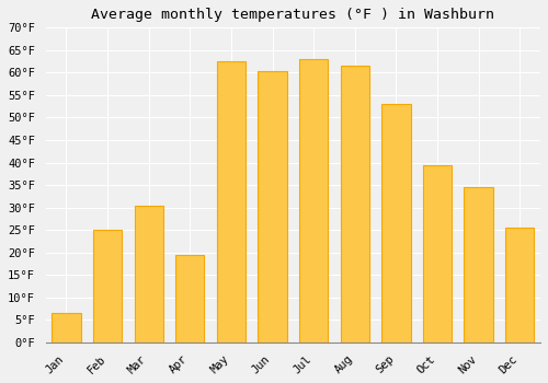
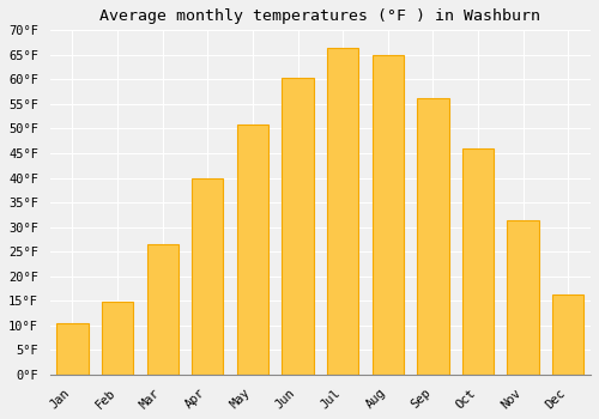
Jan: 6.5°F -> 10.5°F
Feb: 25.0°F -> 14.8°F
Mar: 30.5°F -> 26.5°F
Apr: 19.5°F -> 40.0°F
May: 62.5°F -> 50.8°F
Jul: 63.0°F -> 66.5°F
Aug: 61.5°F -> 65.0°F
Sep: 53.0°F -> 56.3°F
Oct: 39.5°F -> 46.0°F
Nov: 34.5°F -> 31.3°F
Dec: 25.5°F -> 16.3°F
